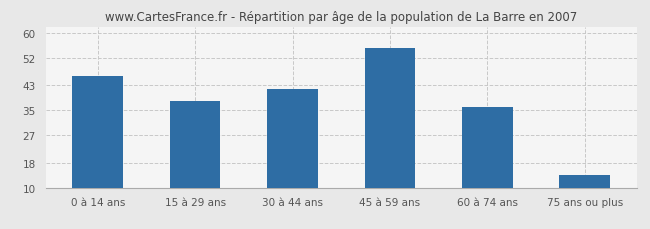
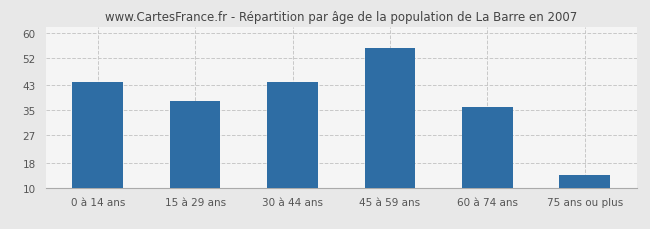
0 à 14 ans: 46 -> 44
30 à 44 ans: 42 -> 44
